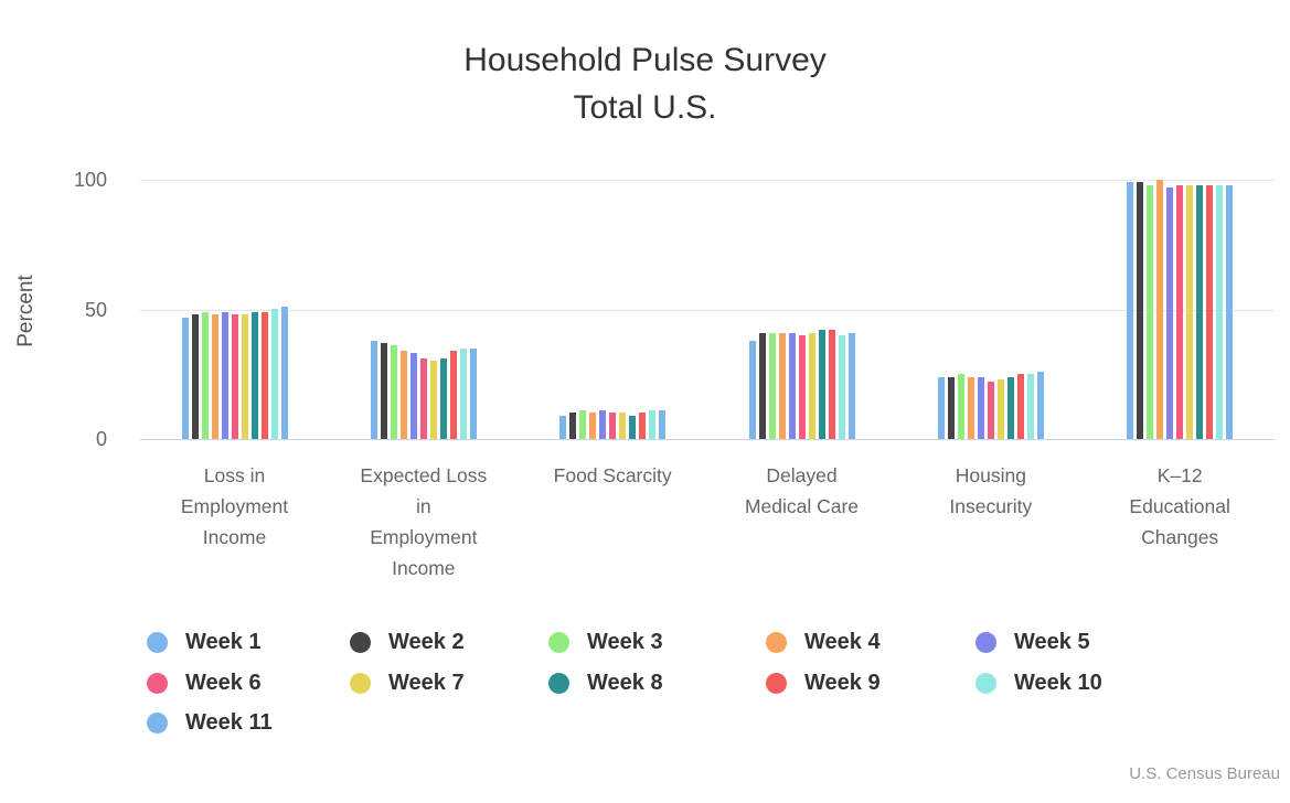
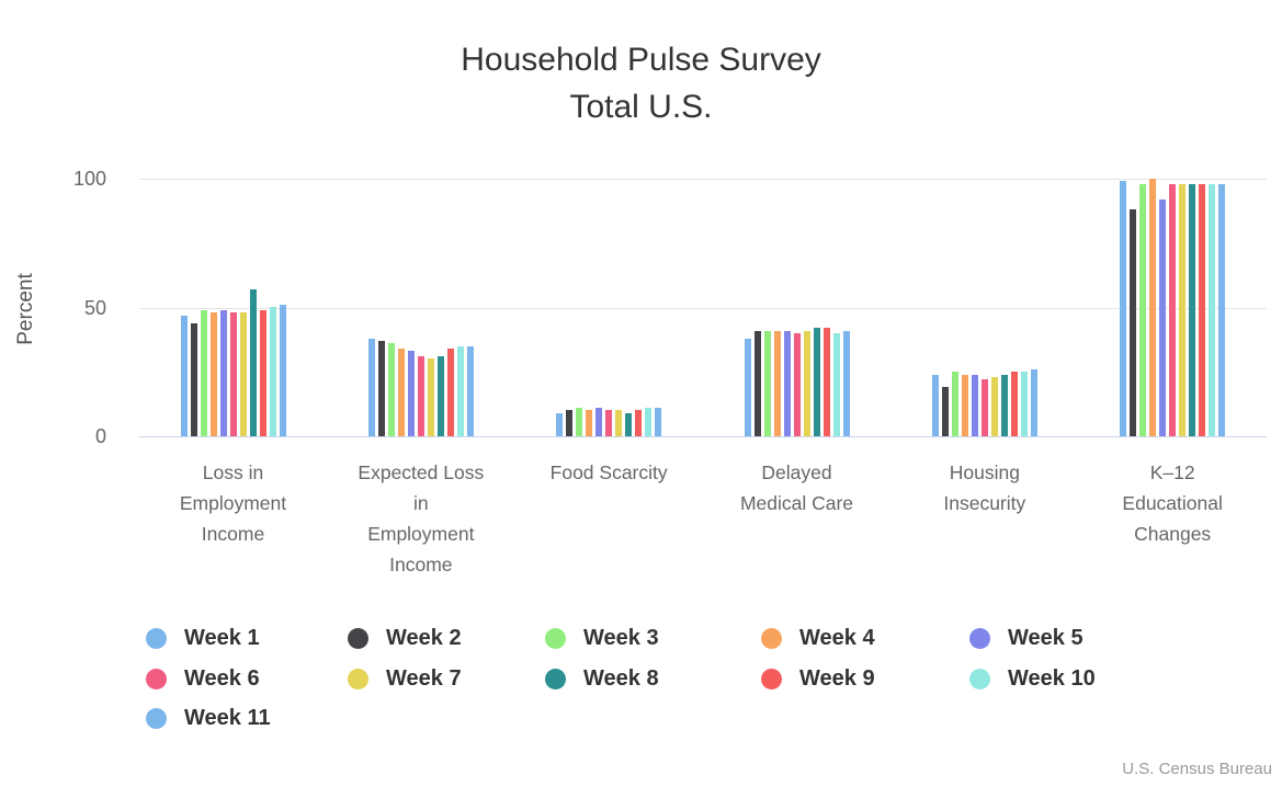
Week 2/Loss in Employment Income: 48 -> 44
Week 8/Loss in Employment Income: 49 -> 57
Week 2/Housing Insecurity: 24 -> 19
Week 2/K–12 Educational Changes: 99 -> 88
Week 5/K–12 Educational Changes: 97 -> 92
